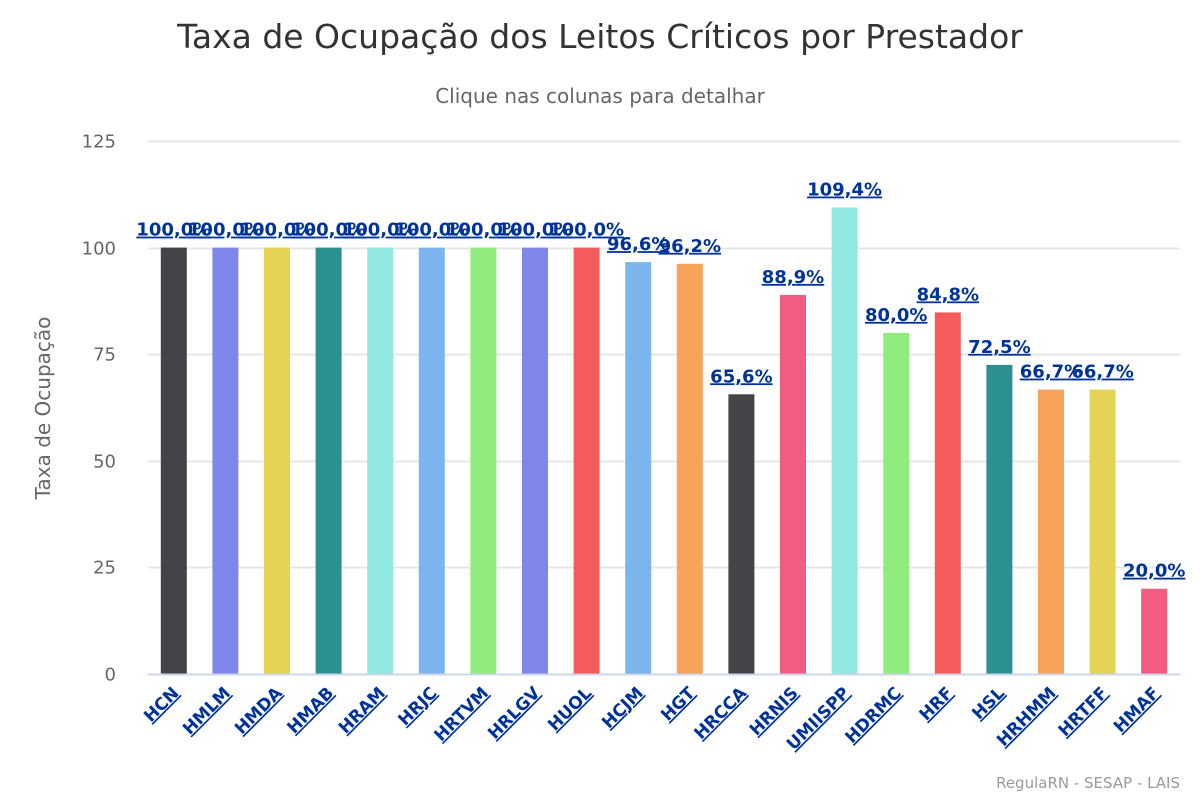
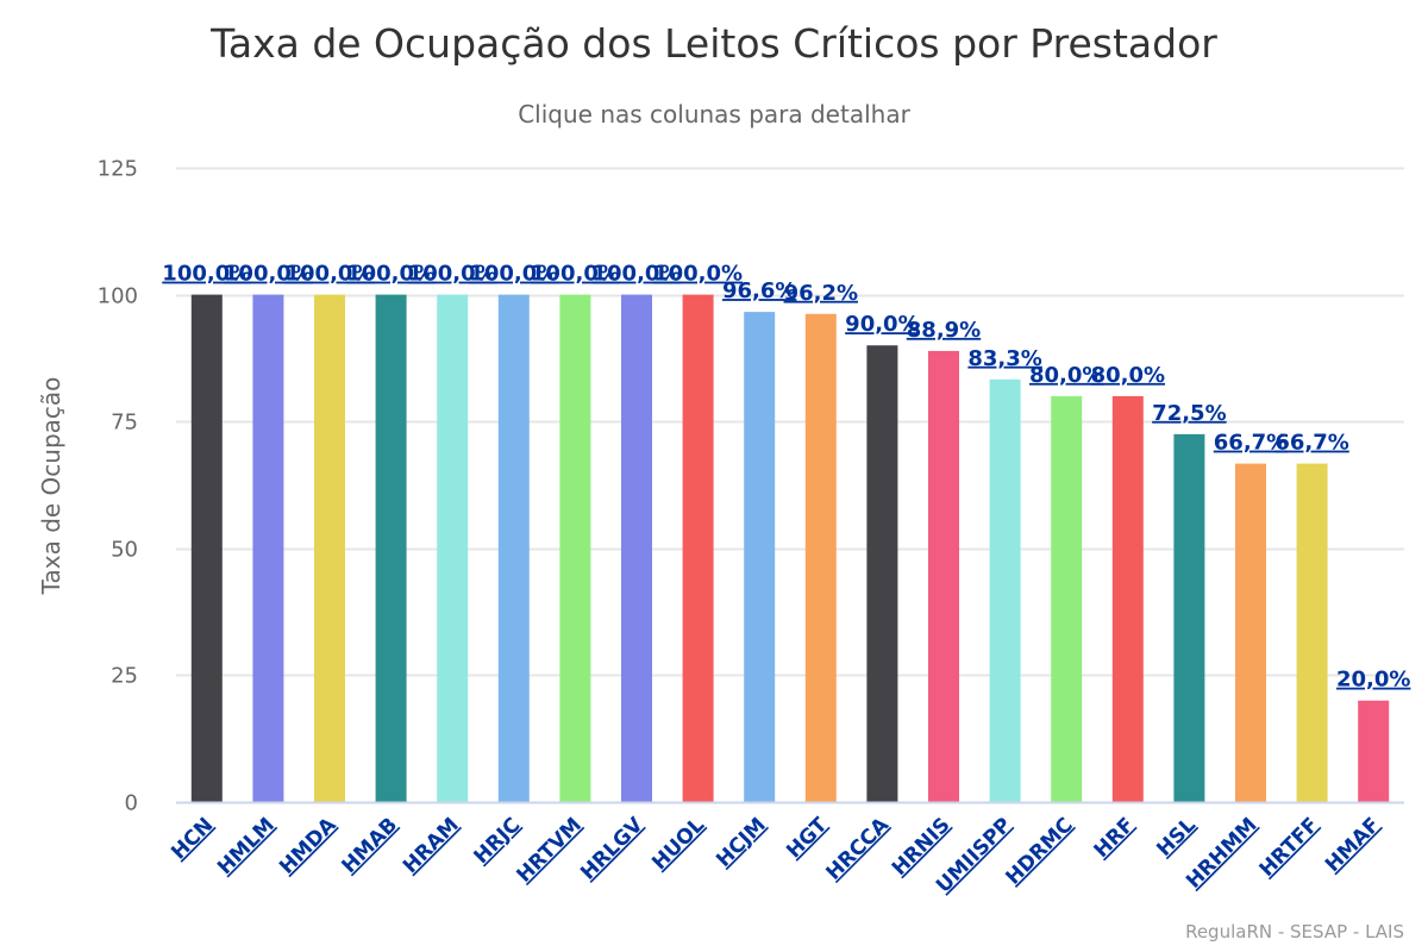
HRCCA: 65,6% -> 90,0%
UMIISPP: 109,4% -> 83,3%
HRF: 84,8% -> 80,0%
